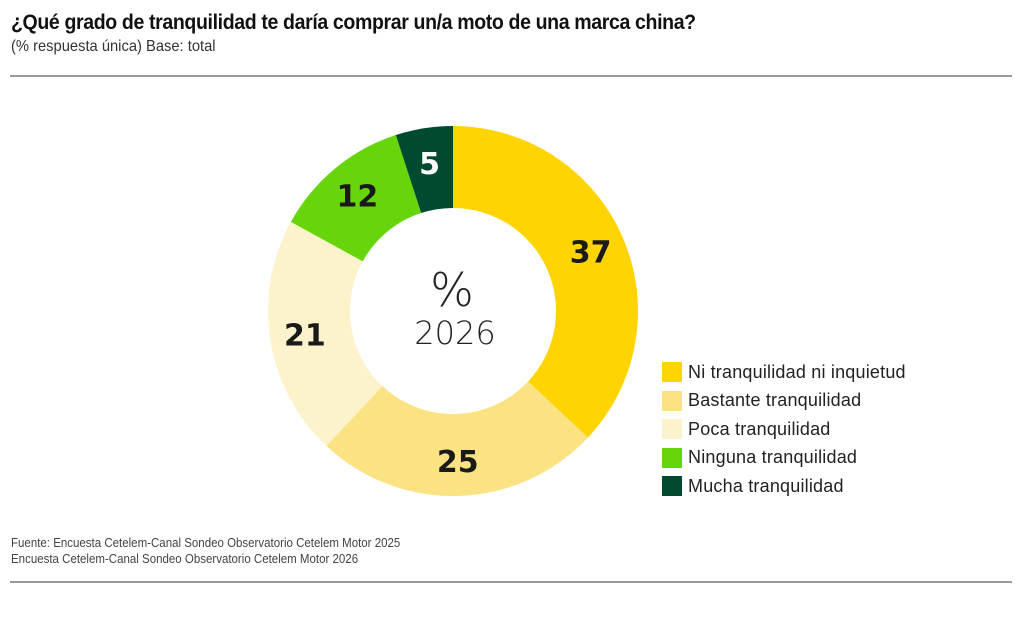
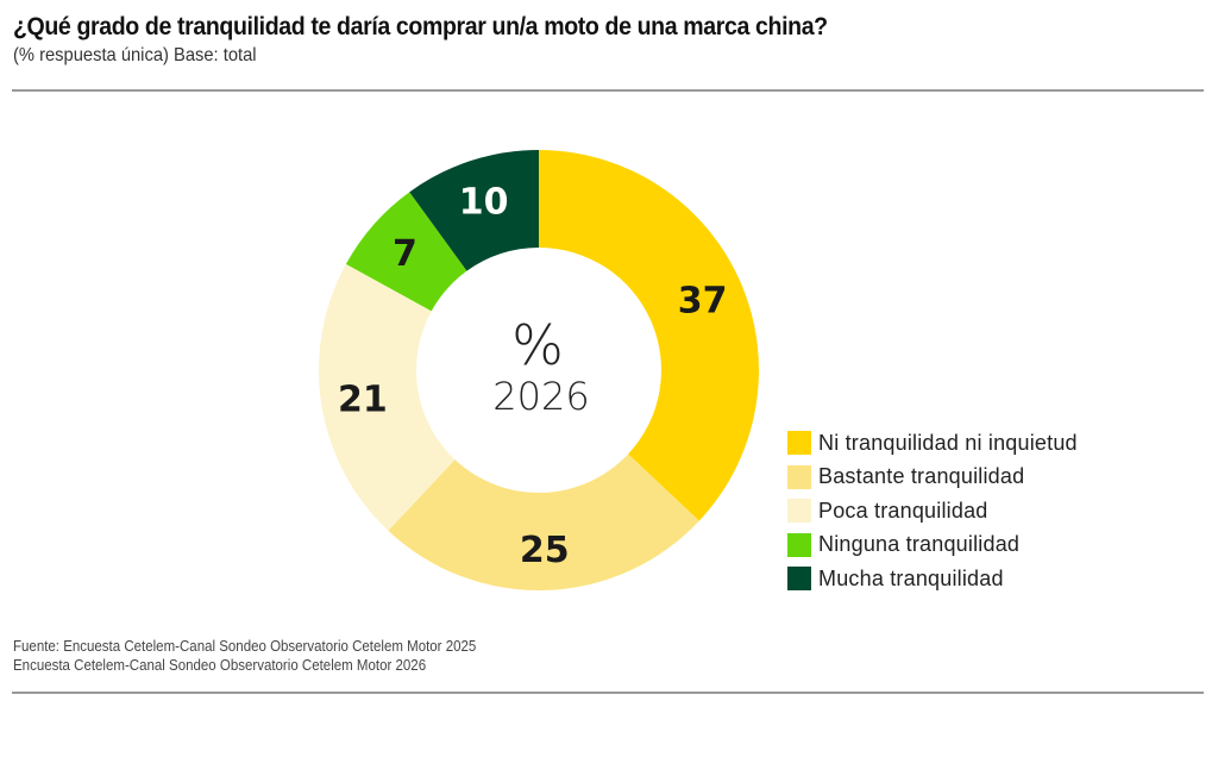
Ninguna tranquilidad: 12 -> 7
Mucha tranquilidad: 5 -> 10
